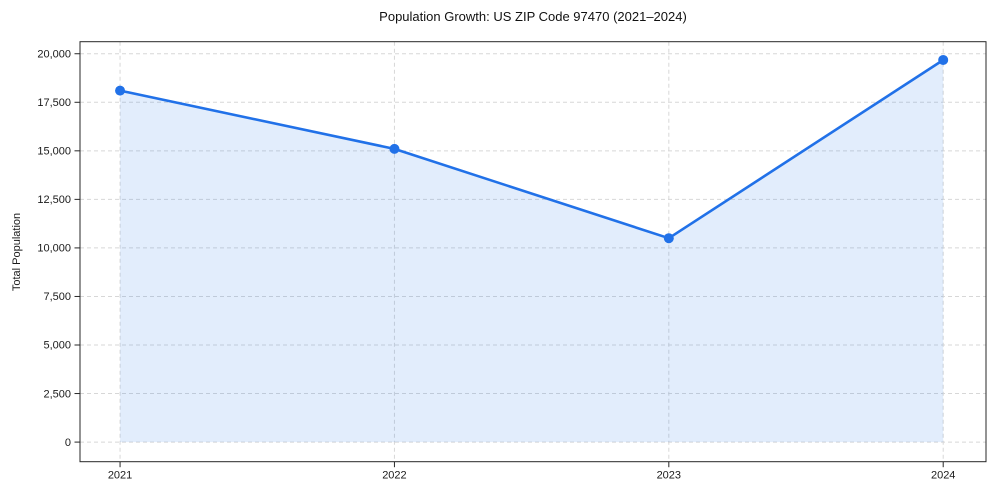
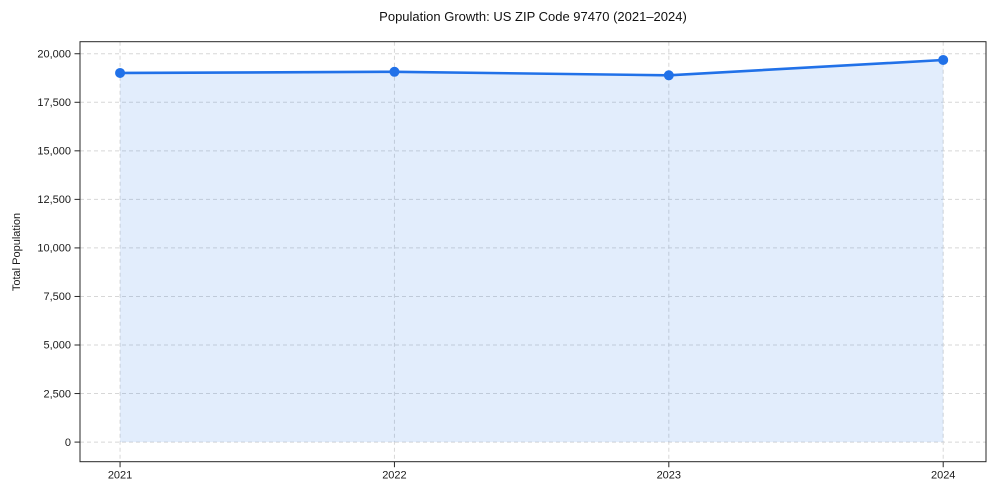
2021: 18100 -> 19000
2022: 15100 -> 19100
2023: 10500 -> 18900
